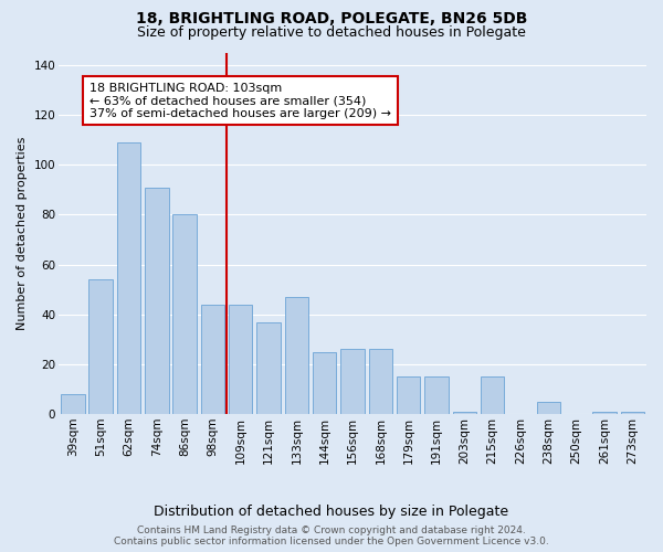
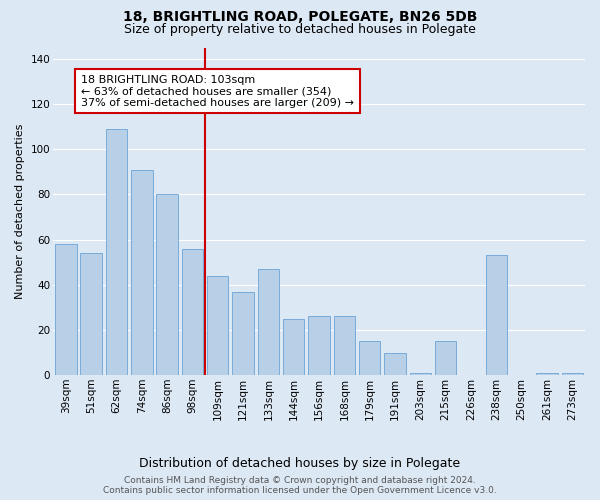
39sqm: 8 -> 58
98sqm: 44 -> 56
191sqm: 15 -> 10
238sqm: 5 -> 53
